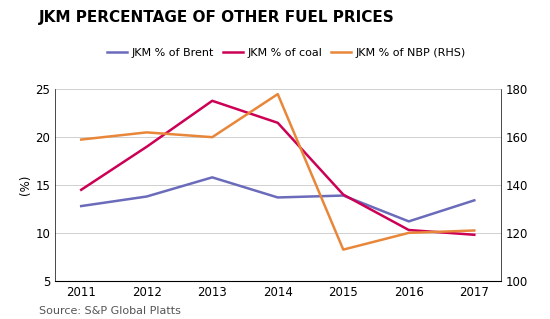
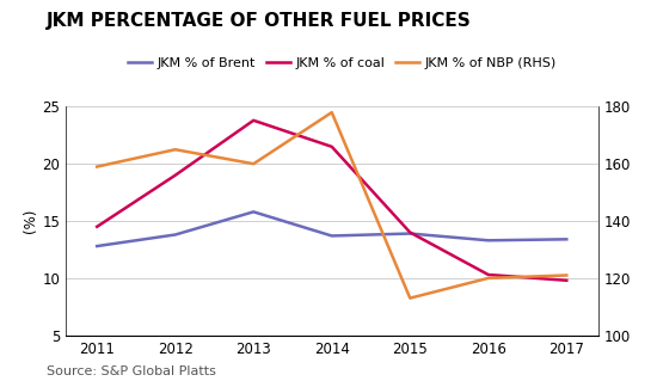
JKM % of NBP (RHS)/2012: 162 -> 165
JKM % of Brent/2016: 11.2 -> 13.3
